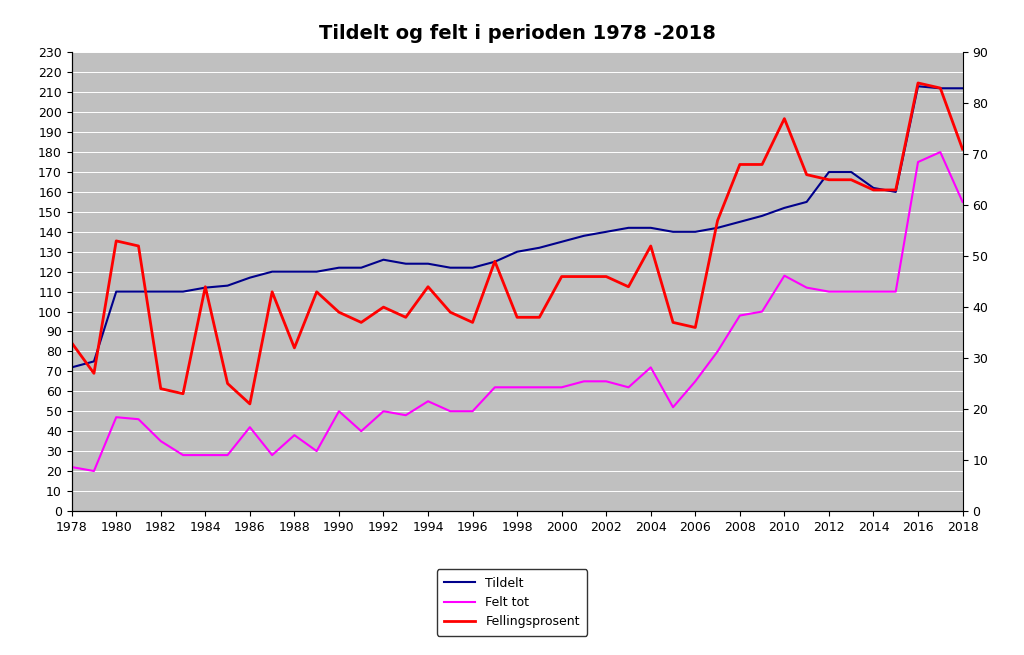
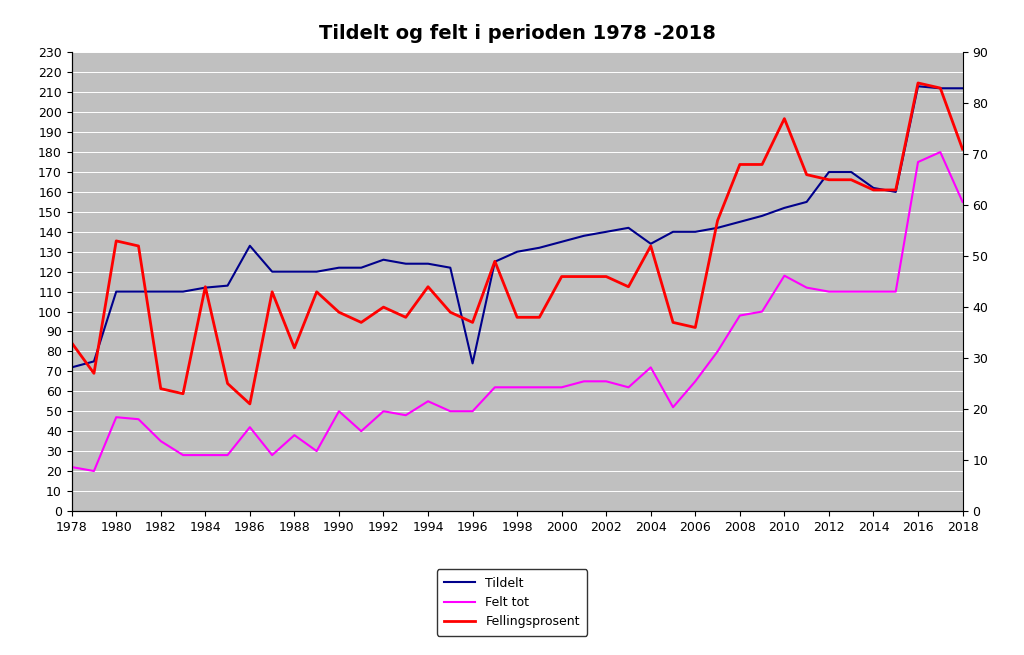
Tildelt/1986: 117 -> 133
Tildelt/1996: 122 -> 74
Tildelt/2004: 142 -> 134
